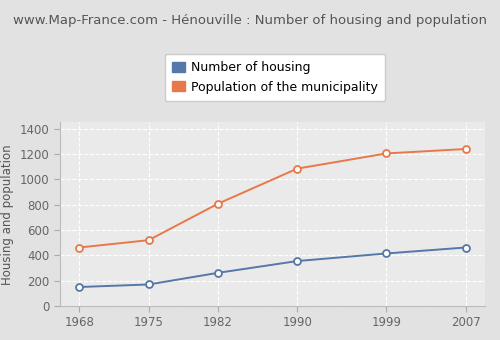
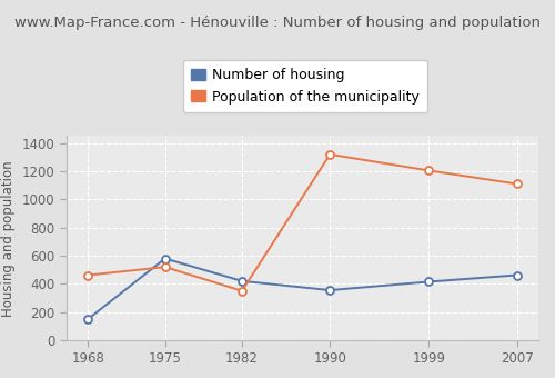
Number of housing/1975: 170 -> 580
Number of housing/1982: 260 -> 420
Population of the municipality/1982: 810 -> 350
Population of the municipality/1990: 1080 -> 1320
Population of the municipality/2007: 1240 -> 1110
